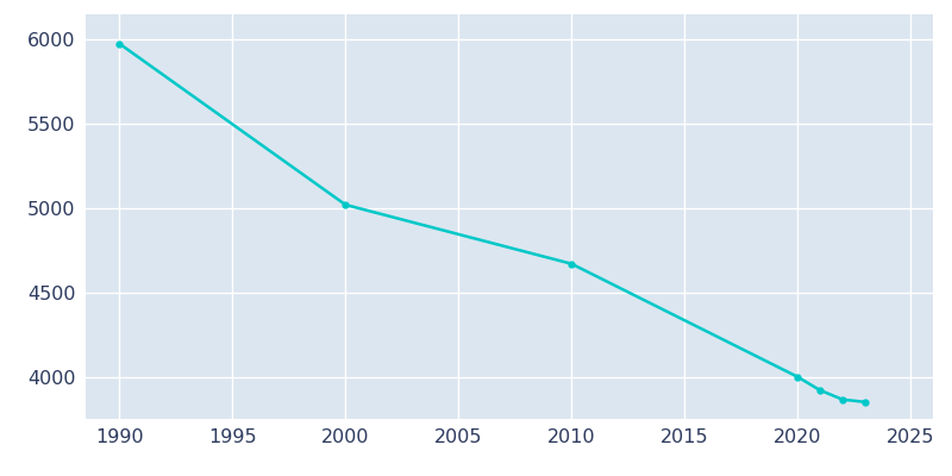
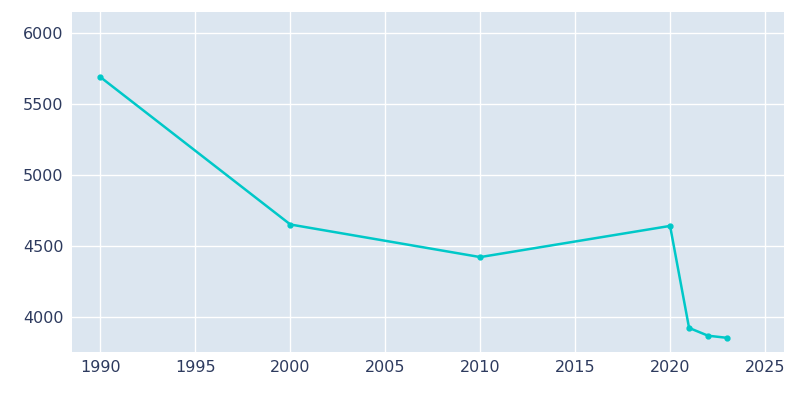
1990: 5980 -> 5690
2000: 5020 -> 4650
2010: 4670 -> 4420
2020: 4000 -> 4640
